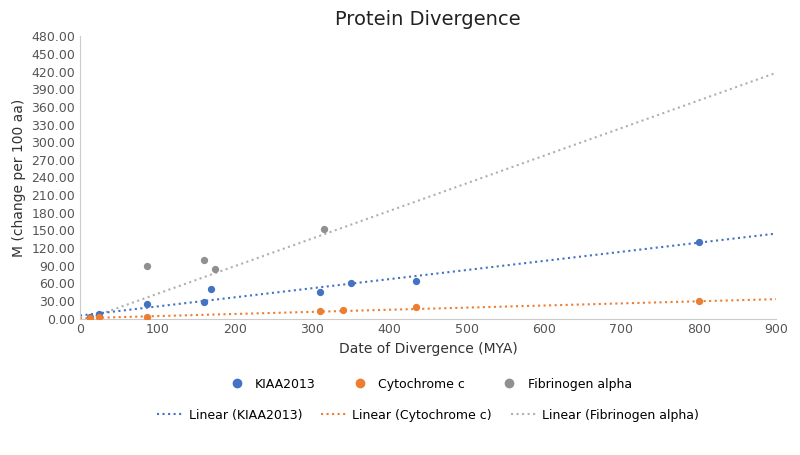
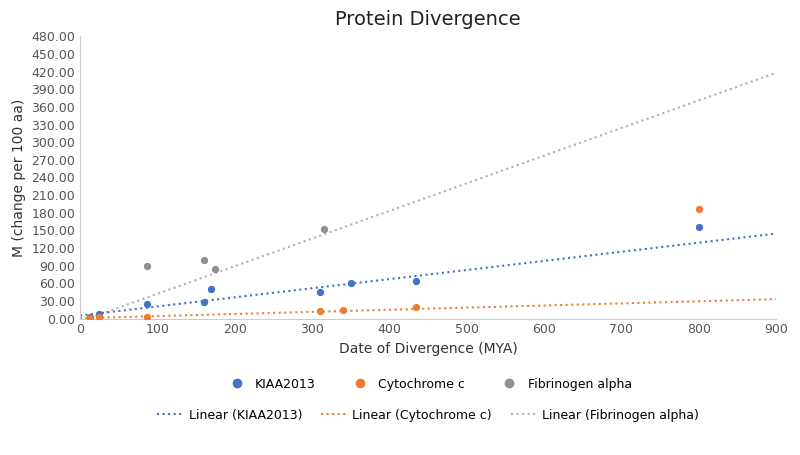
Linear (KIAA2013)/800: 130 -> 156
Linear (Cytochrome c)/800: 30 -> 186
